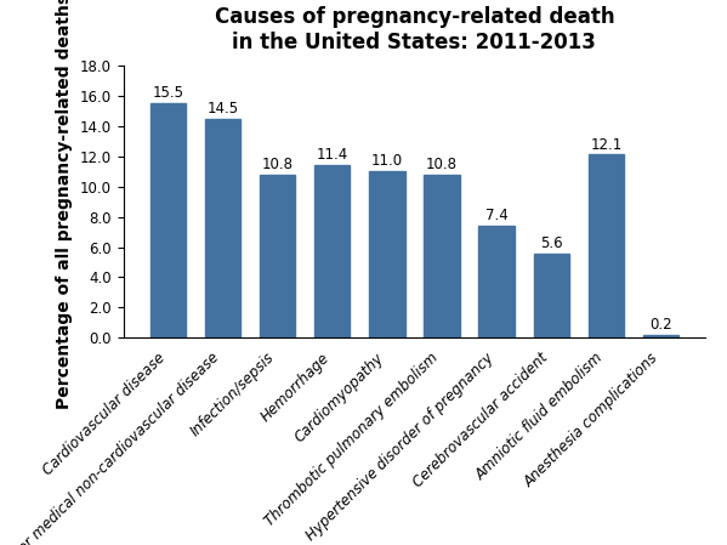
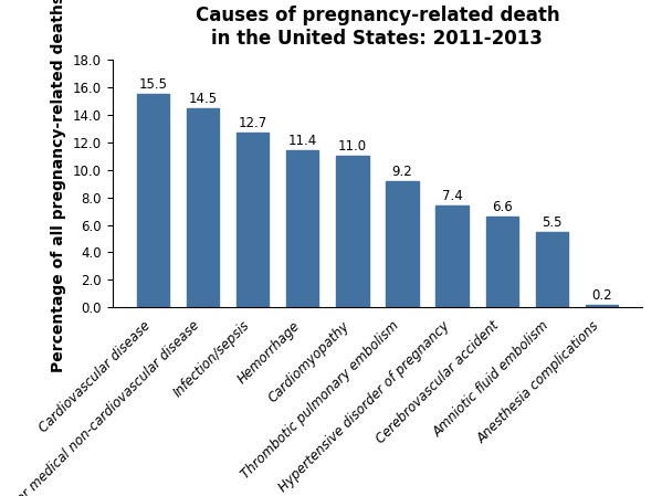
Infection/sepsis: 10.8 -> 12.7
Thrombotic pulmonary embolism: 10.8 -> 9.2
Cerebrovascular accident: 5.6 -> 6.6
Amniotic fluid embolism: 12.1 -> 5.5
